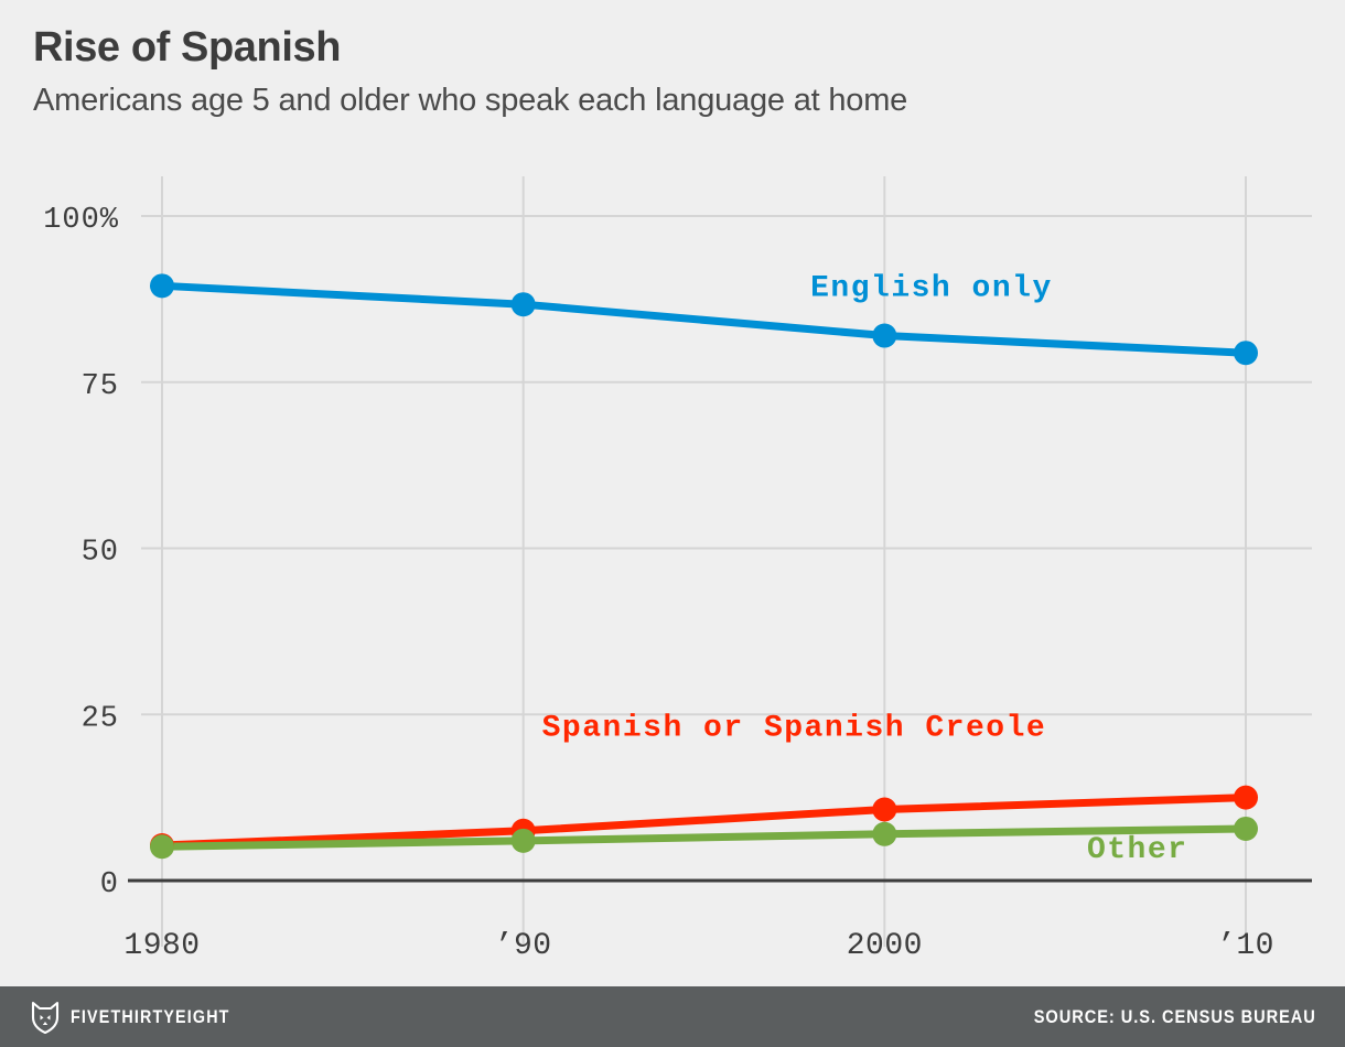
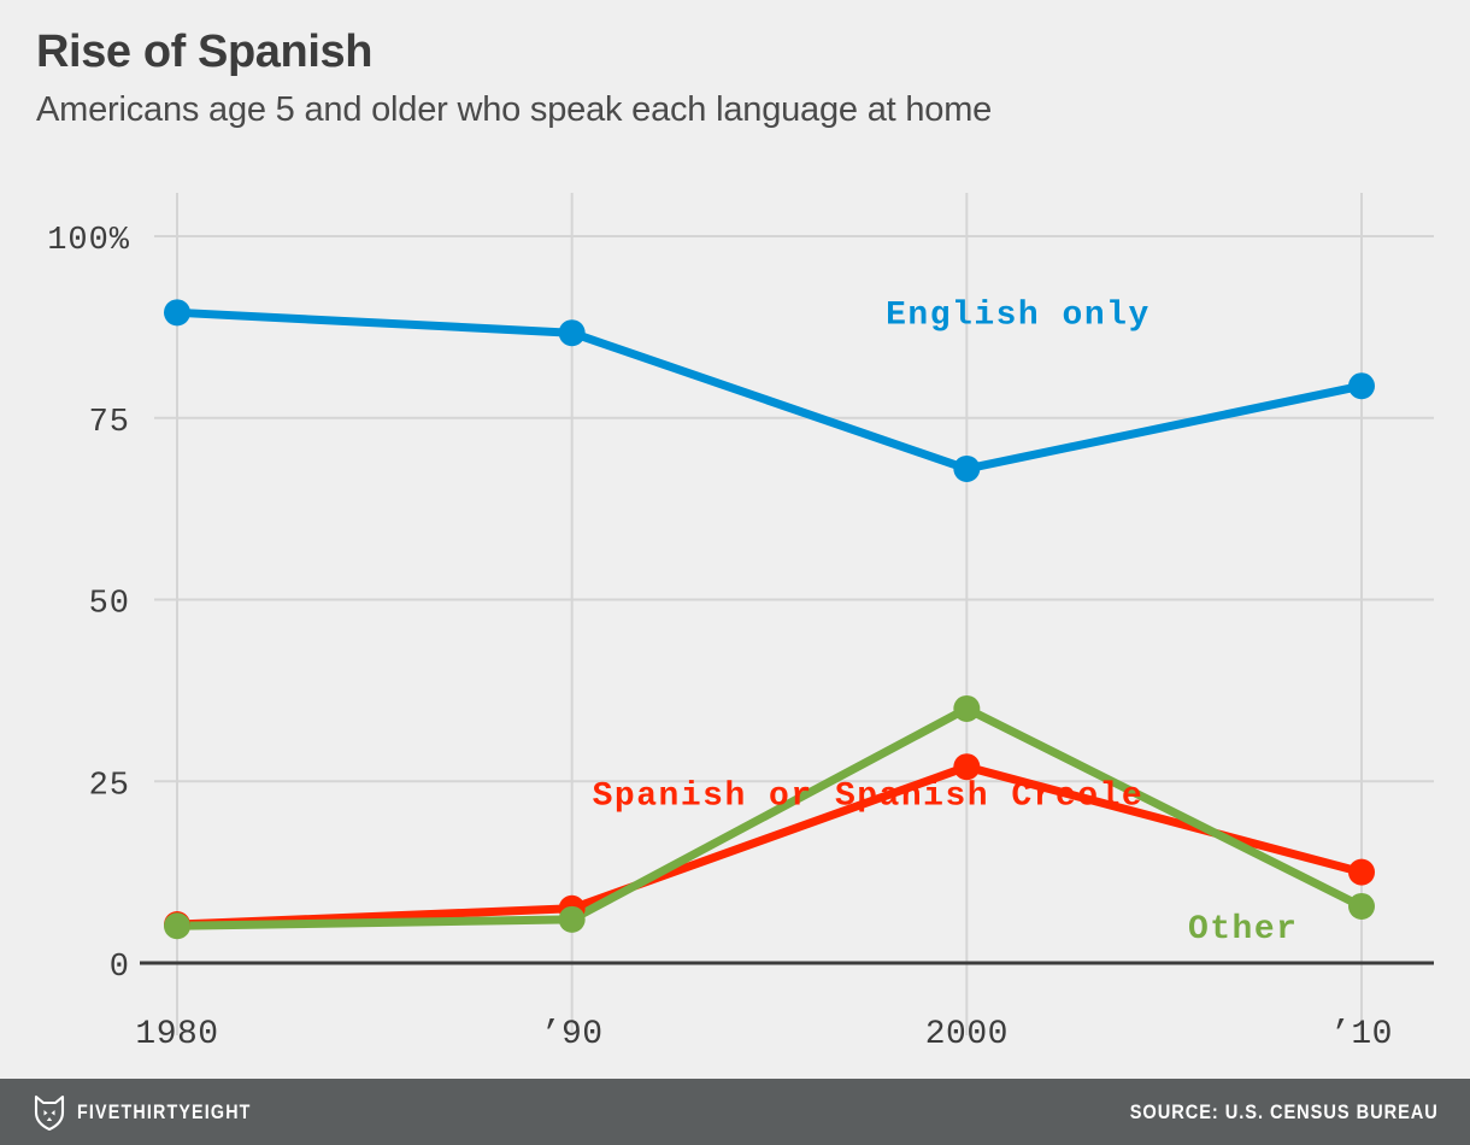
English only/2000: 82% -> 68%
Spanish or Spanish Creole/2000: 11% -> 27%
Other/2000: 7% -> 35%
